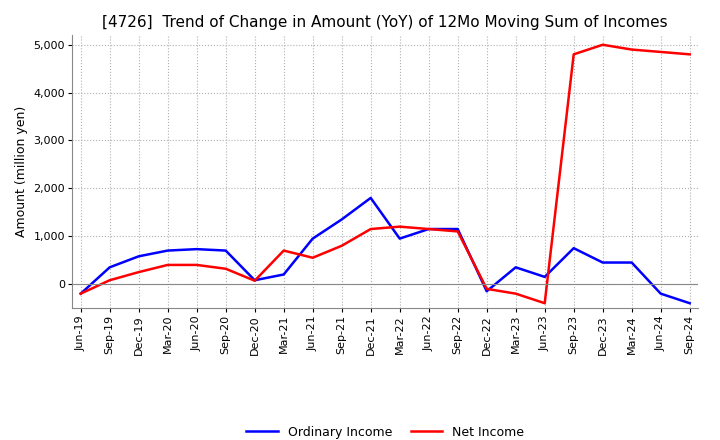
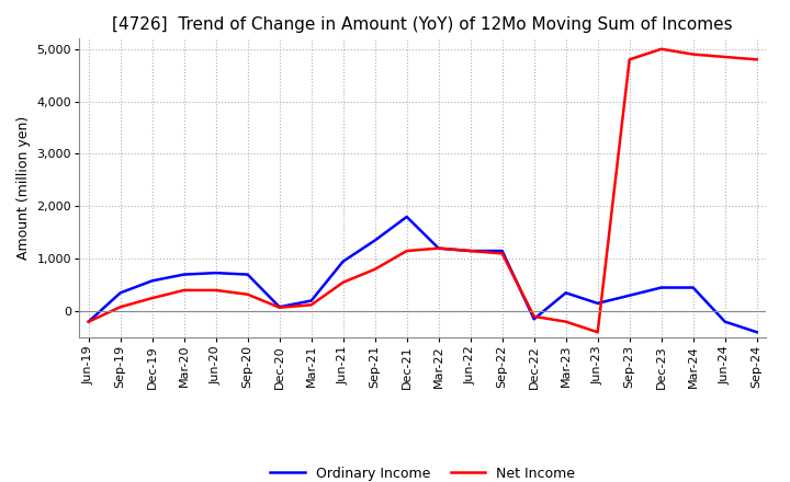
Net Income/Mar-21: 700 -> 120
Ordinary Income/Mar-22: 950 -> 1,200
Ordinary Income/Sep-23: 750 -> 300
